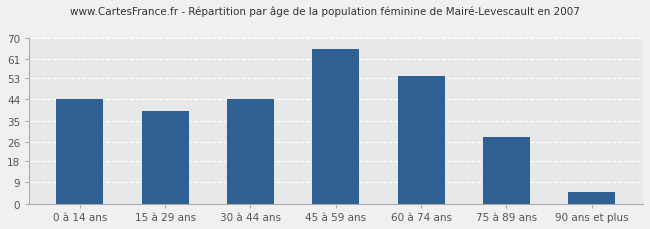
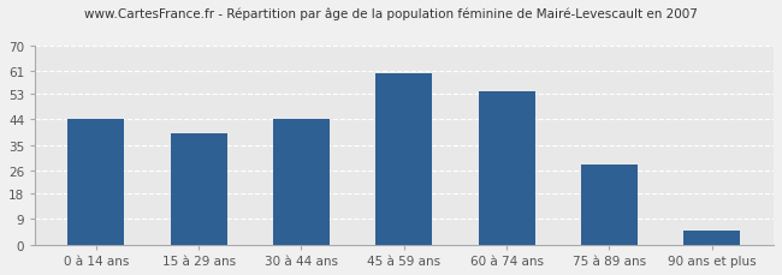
45 à 59 ans: 65 -> 60
